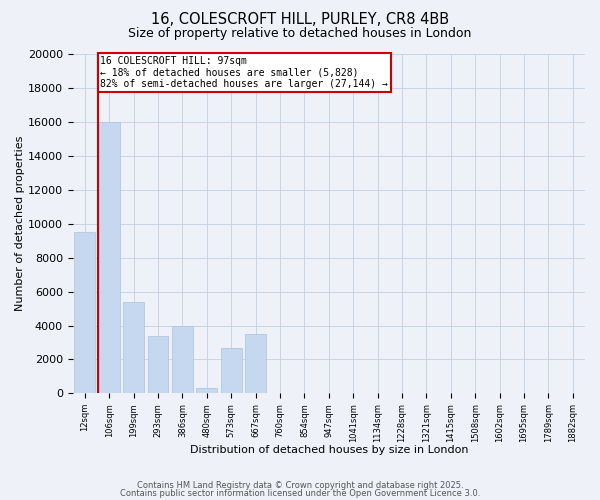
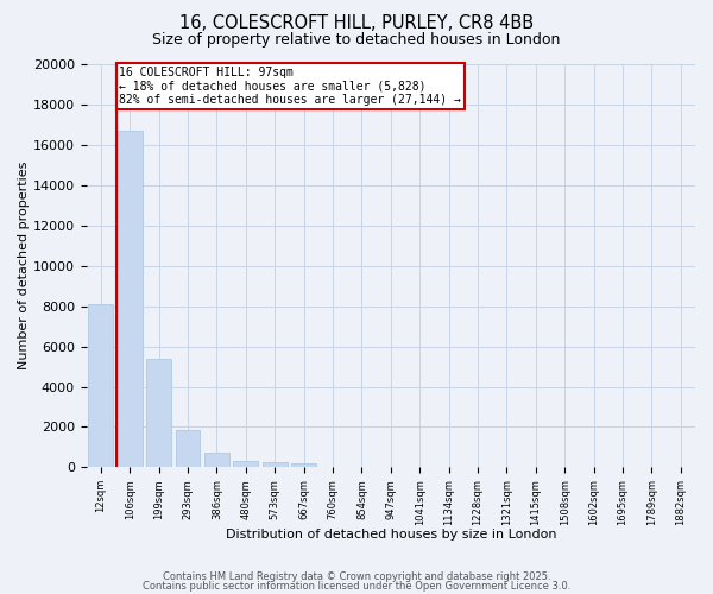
12sqm: 9500 -> 8100
106sqm: 16000 -> 16700
293sqm: 3400 -> 1800
386sqm: 4000 -> 800
573sqm: 2700 -> 200
667sqm: 3500 -> 200
